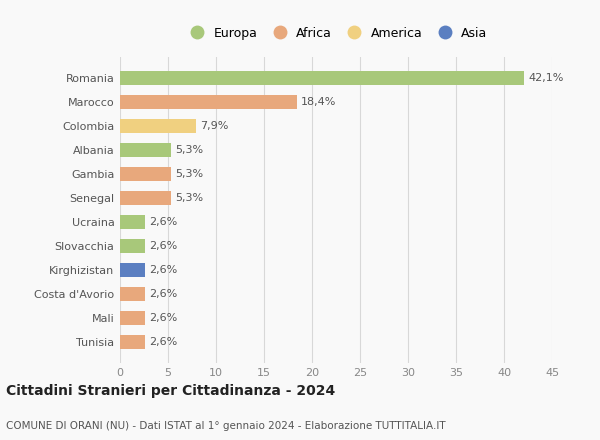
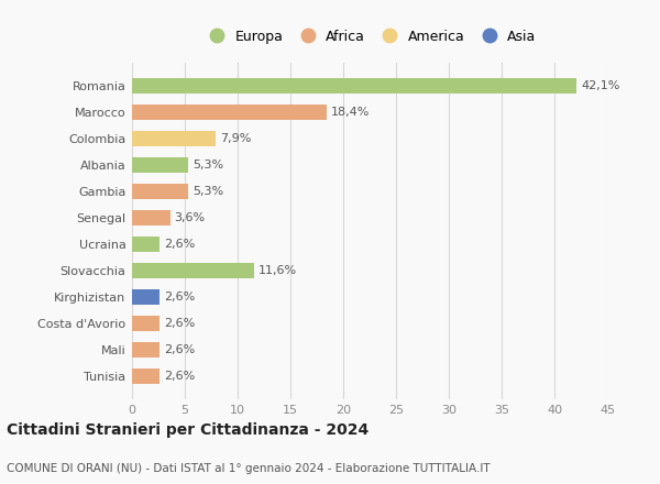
Senegal: 5,3% -> 3,6%
Slovacchia: 2,6% -> 11,6%
